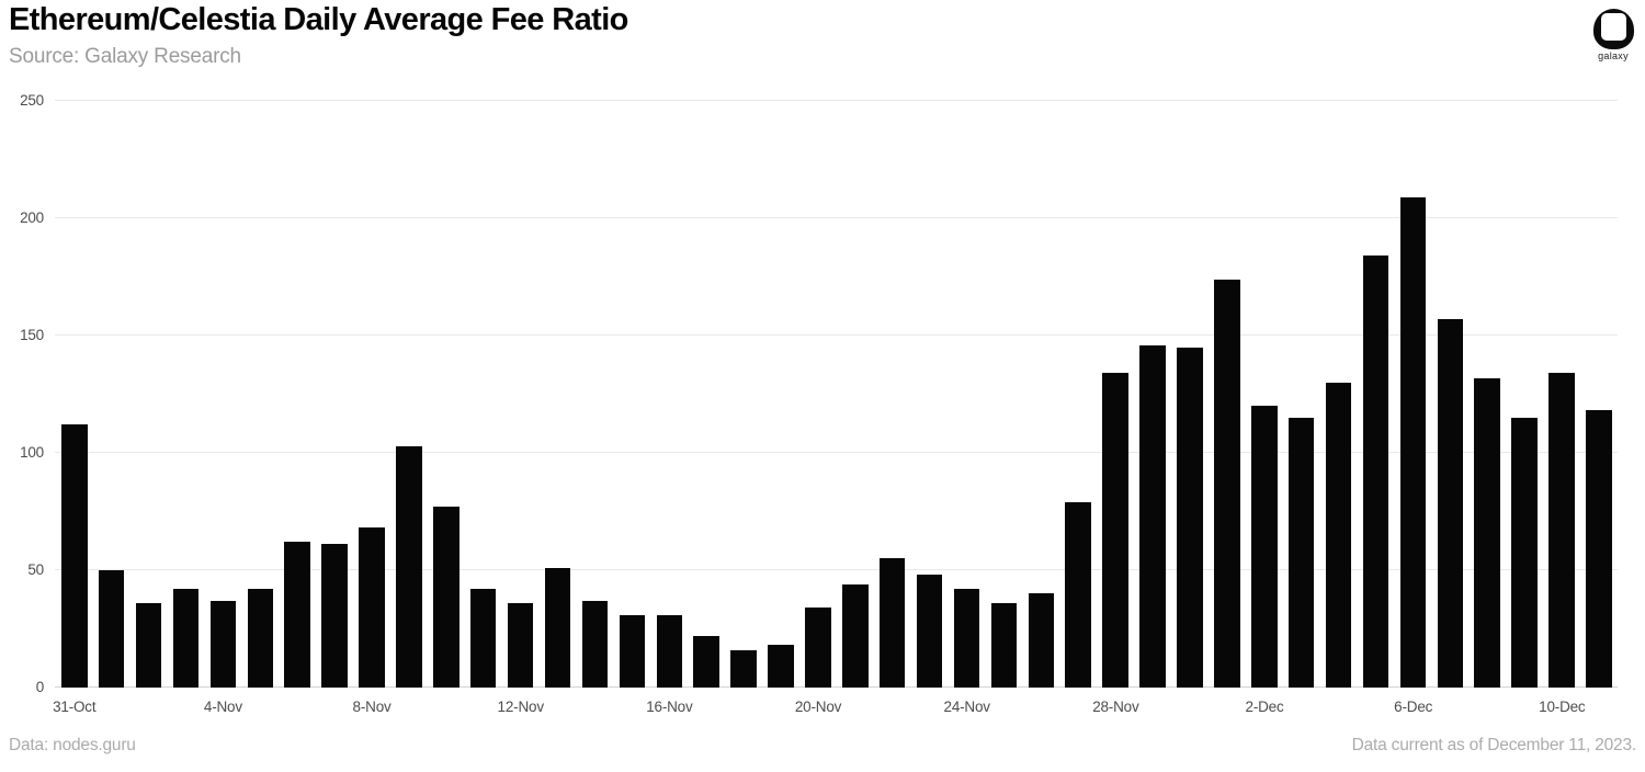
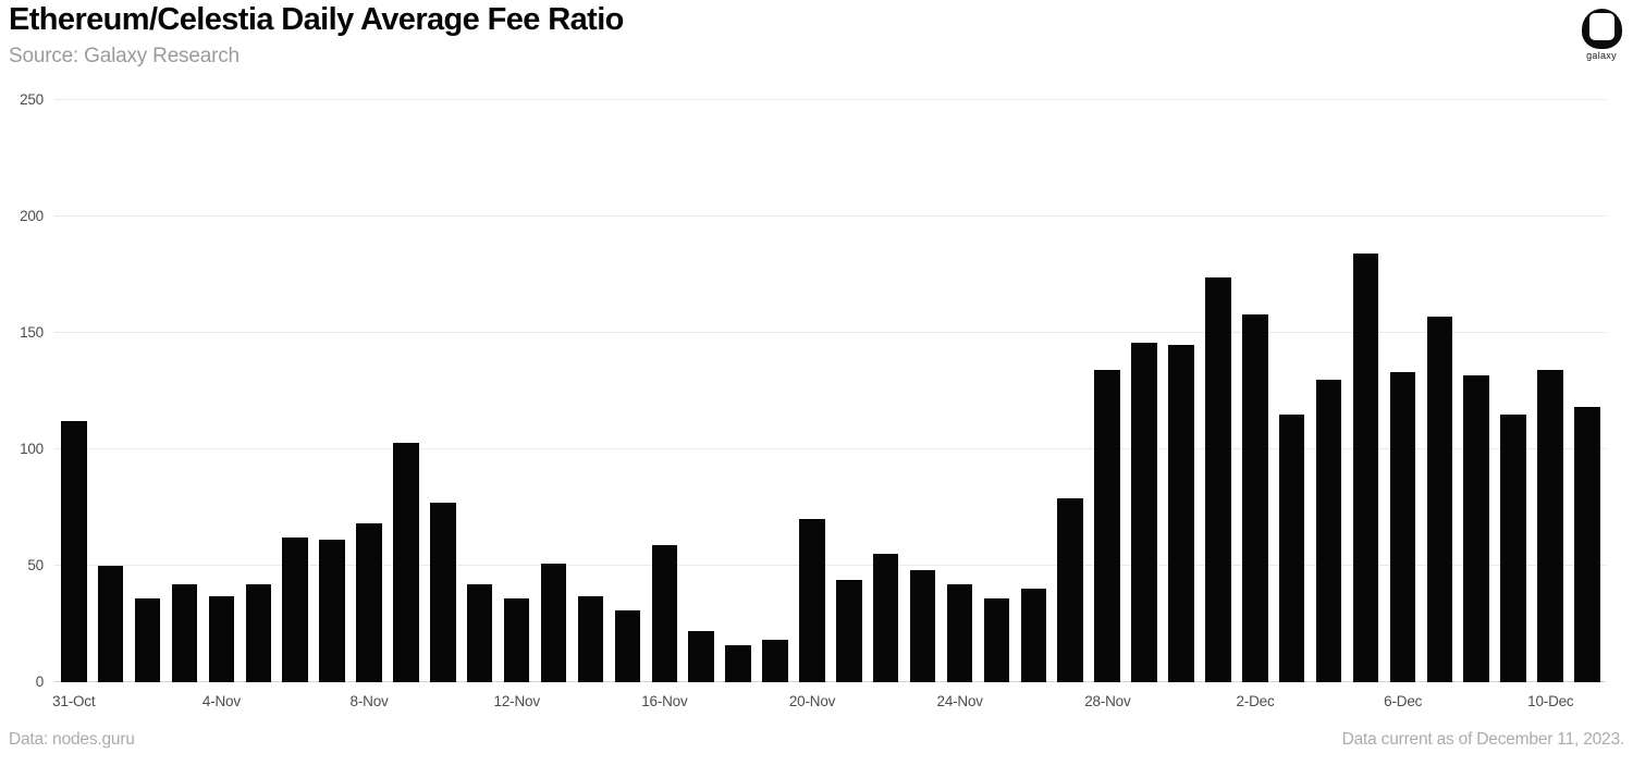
16-Nov: 31 -> 59
20-Nov: 34 -> 70
2-Dec: 120 -> 158
6-Dec: 209 -> 133
